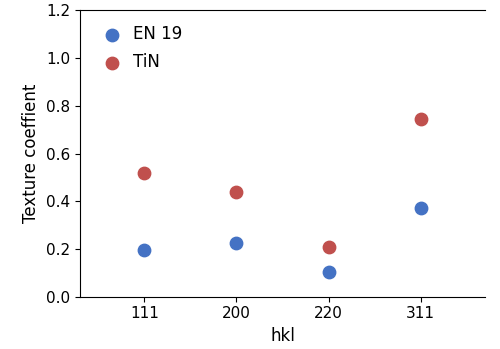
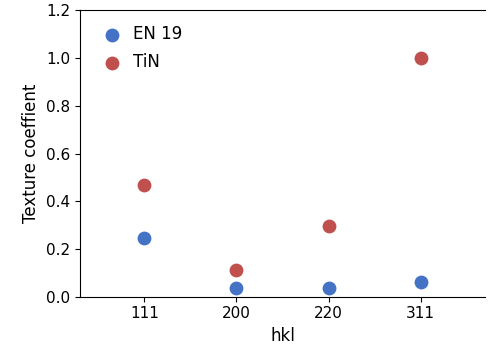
EN 19/111: 0.195 -> 0.245
TiN/111: 0.520 -> 0.470
EN 19/200: 0.225 -> 0.035
TiN/200: 0.440 -> 0.110
EN 19/220: 0.105 -> 0.038
TiN/220: 0.210 -> 0.295
EN 19/311: 0.370 -> 0.060
TiN/311: 0.745 -> 1.000
